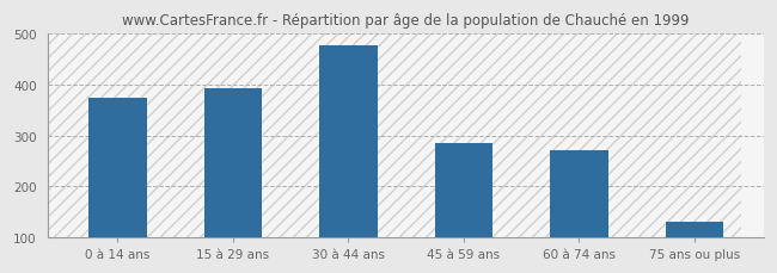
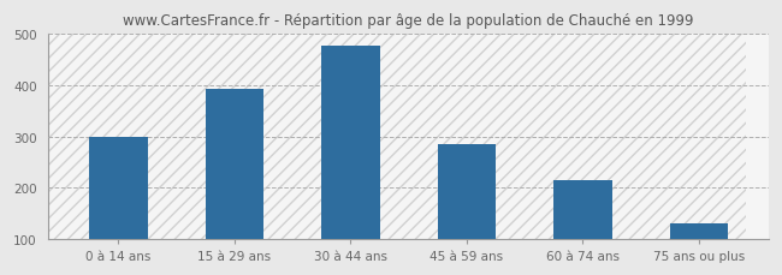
0 à 14 ans: 375 -> 300
60 à 74 ans: 270 -> 215
